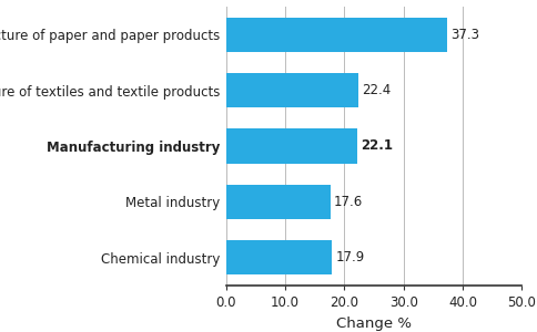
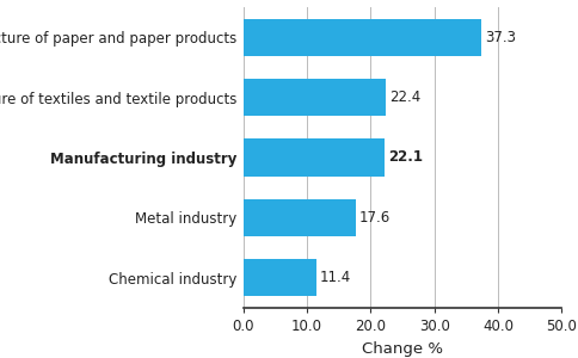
Chemical industry: 17.9 -> 11.4
